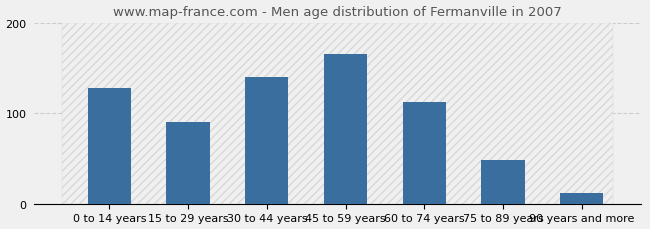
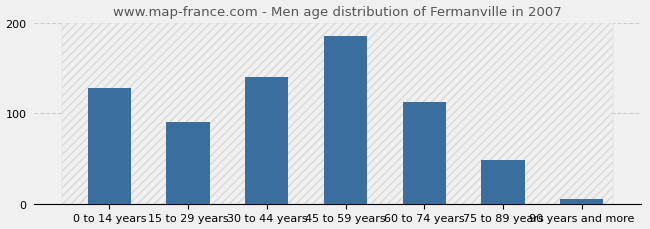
45 to 59 years: 166 -> 185
90 years and more: 12 -> 5
